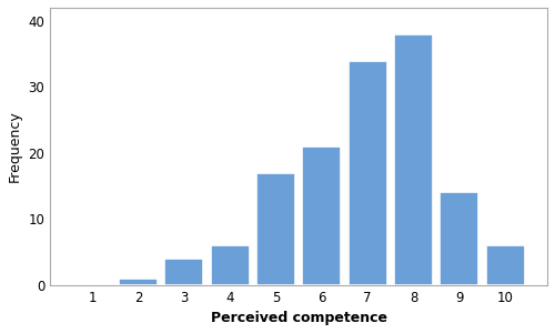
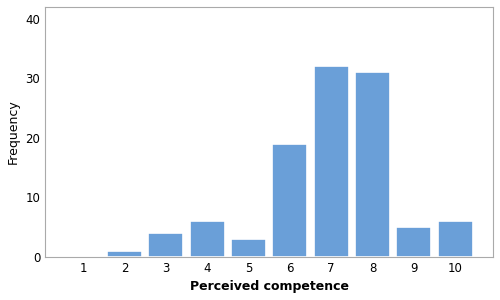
5: 17 -> 3
6: 21 -> 19
7: 34 -> 32
8: 38 -> 31
9: 14 -> 5
